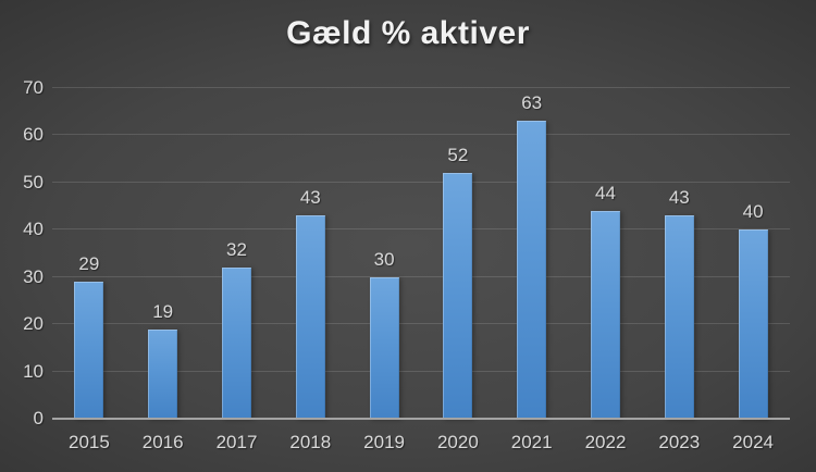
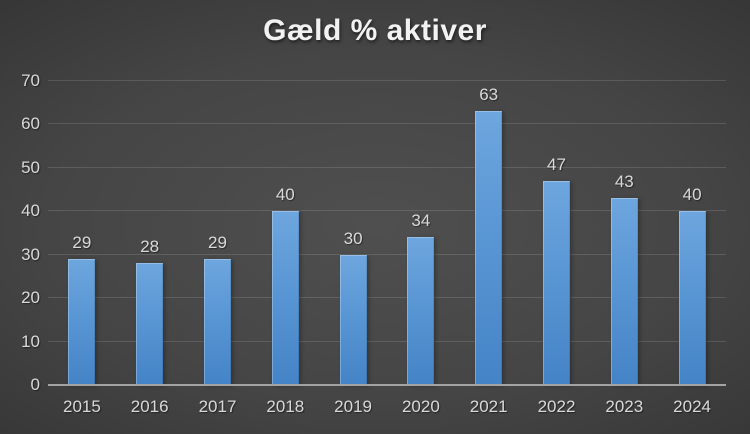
2016: 19 -> 28
2017: 32 -> 29
2018: 43 -> 40
2020: 52 -> 34
2022: 44 -> 47
